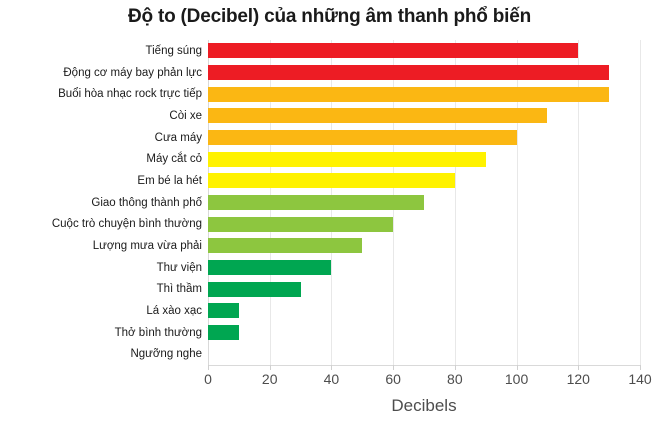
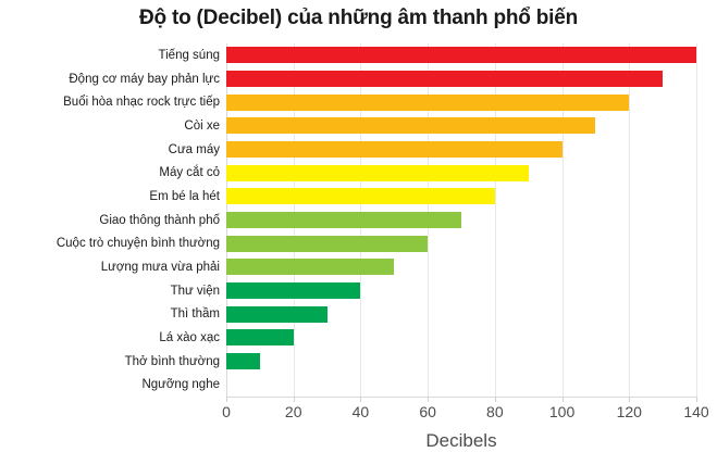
Tiếng súng: 120 -> 140
Buổi hòa nhạc rock trực tiếp: 130 -> 120
Lá xào xạc: 10 -> 20
